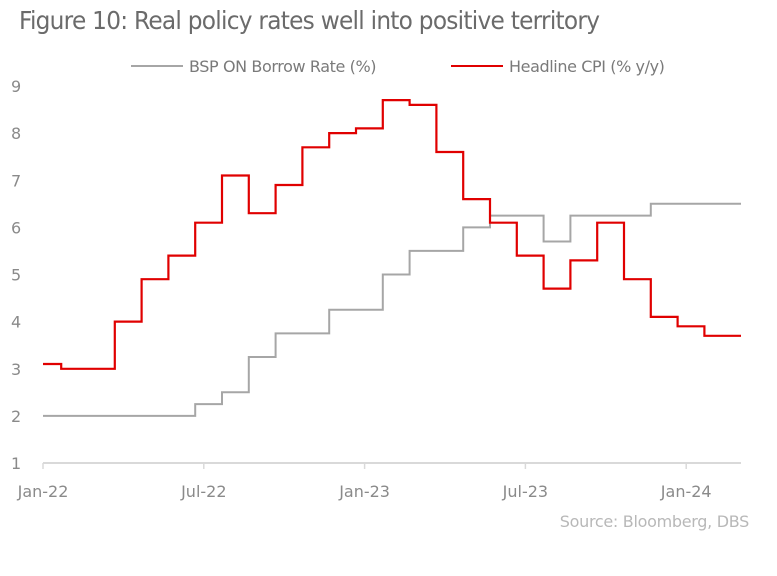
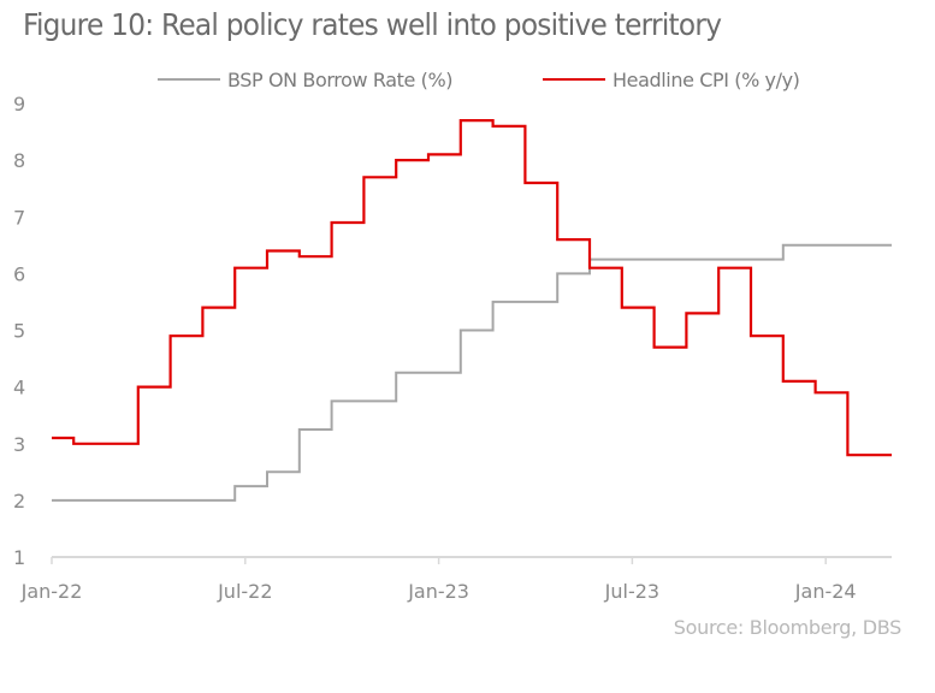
Headline CPI (% y/y)/Jul-22: 7.1 -> 6.4
BSP ON Borrow Rate (%)/Jul-23: 5.7 -> 6.2
Headline CPI (% y/y)/Jan-24: 3.7 -> 2.8
